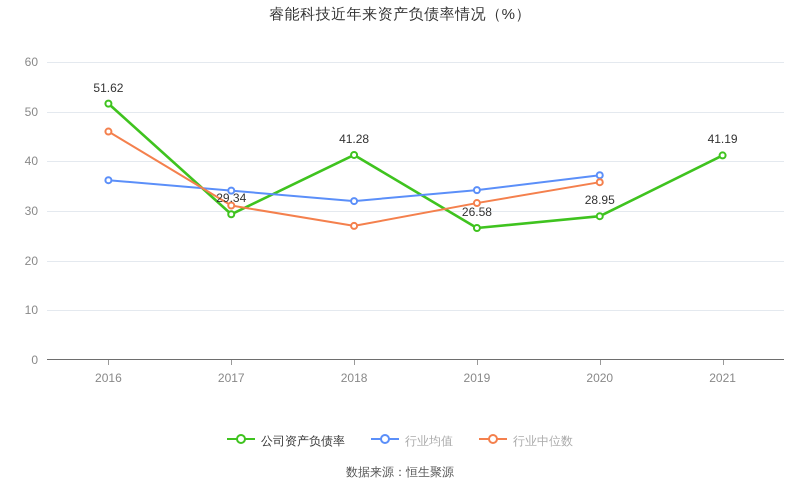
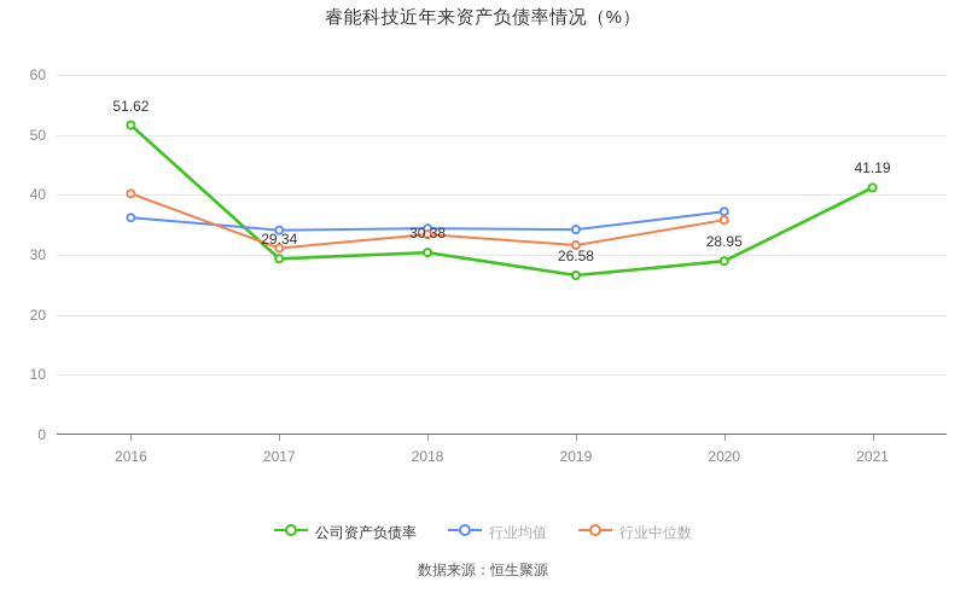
行业中位数/2016: 46 -> 40
公司资产负债率/2018: 41.28 -> 30.38
行业均值/2018: 32 -> 34
行业中位数/2018: 27 -> 33
